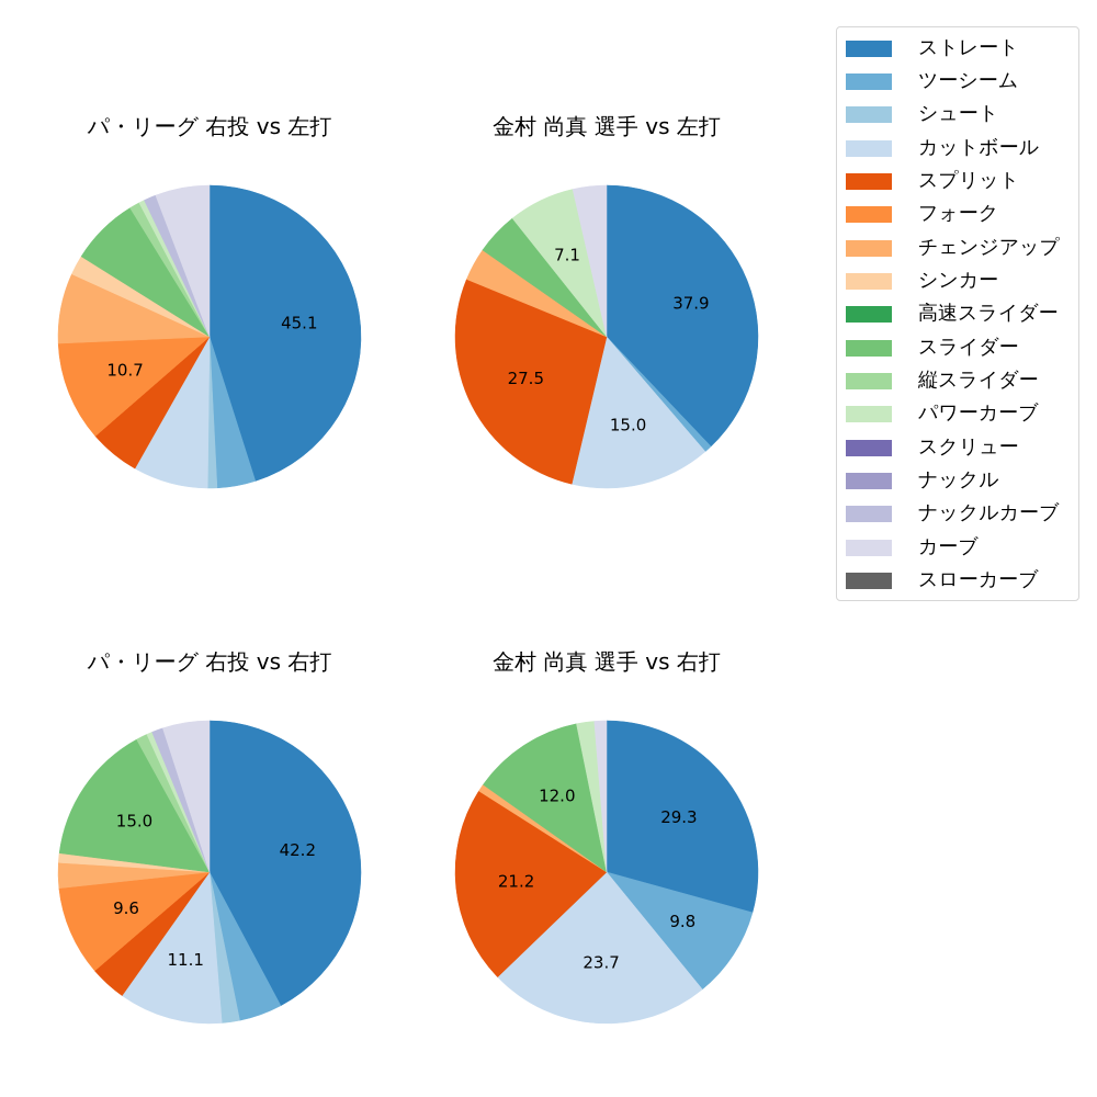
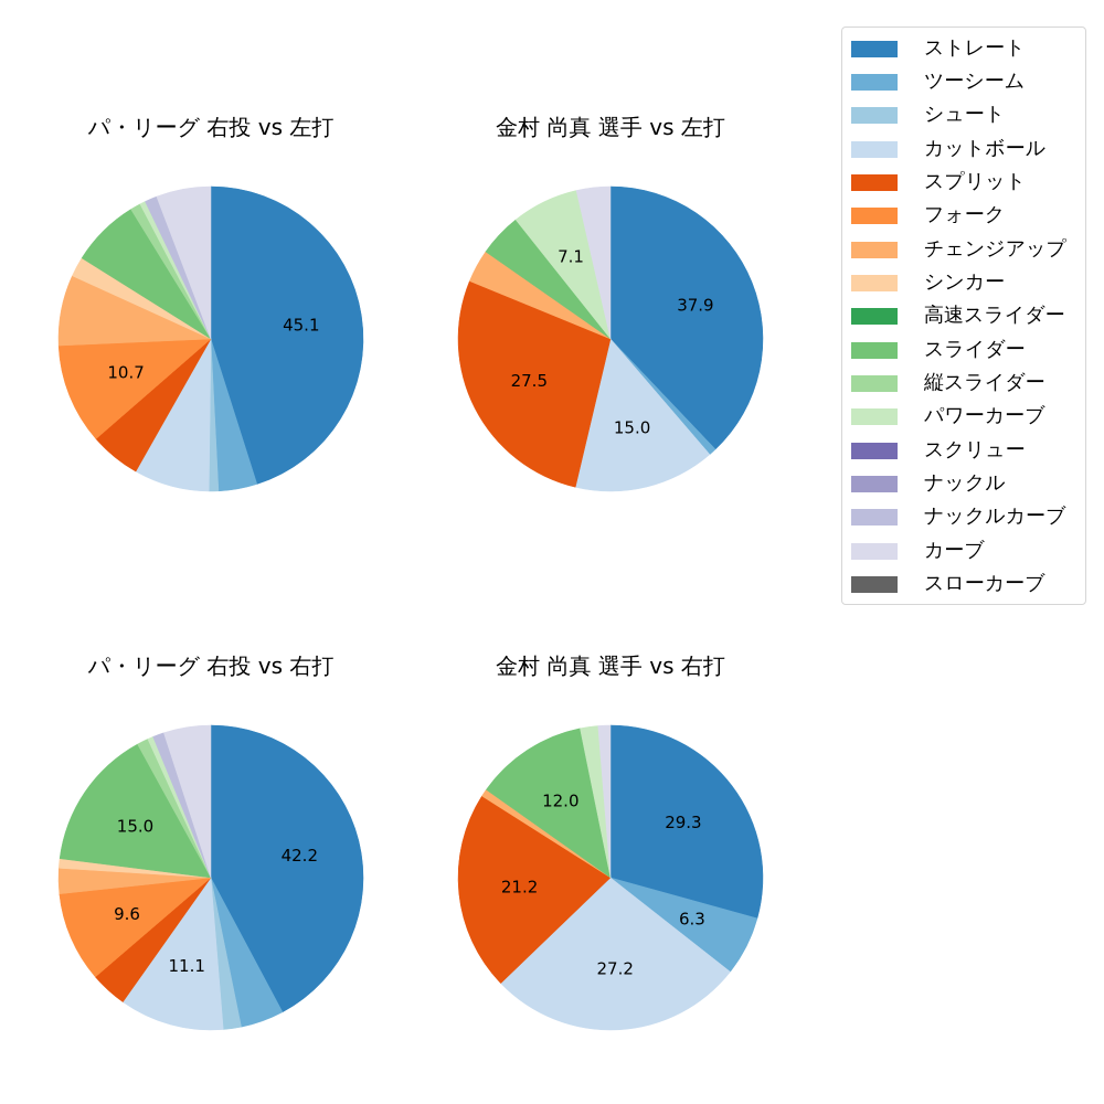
金村 尚真 選手 vs 右打/ツーシーム: 9.8 -> 6.3
金村 尚真 選手 vs 右打/カットボール: 23.7 -> 27.2
